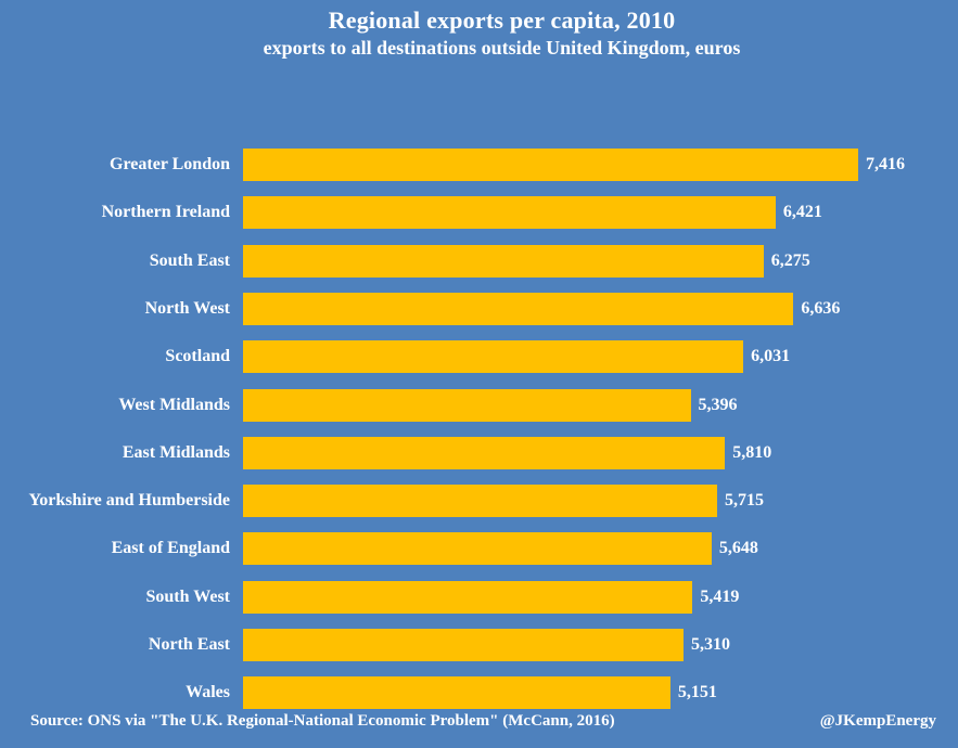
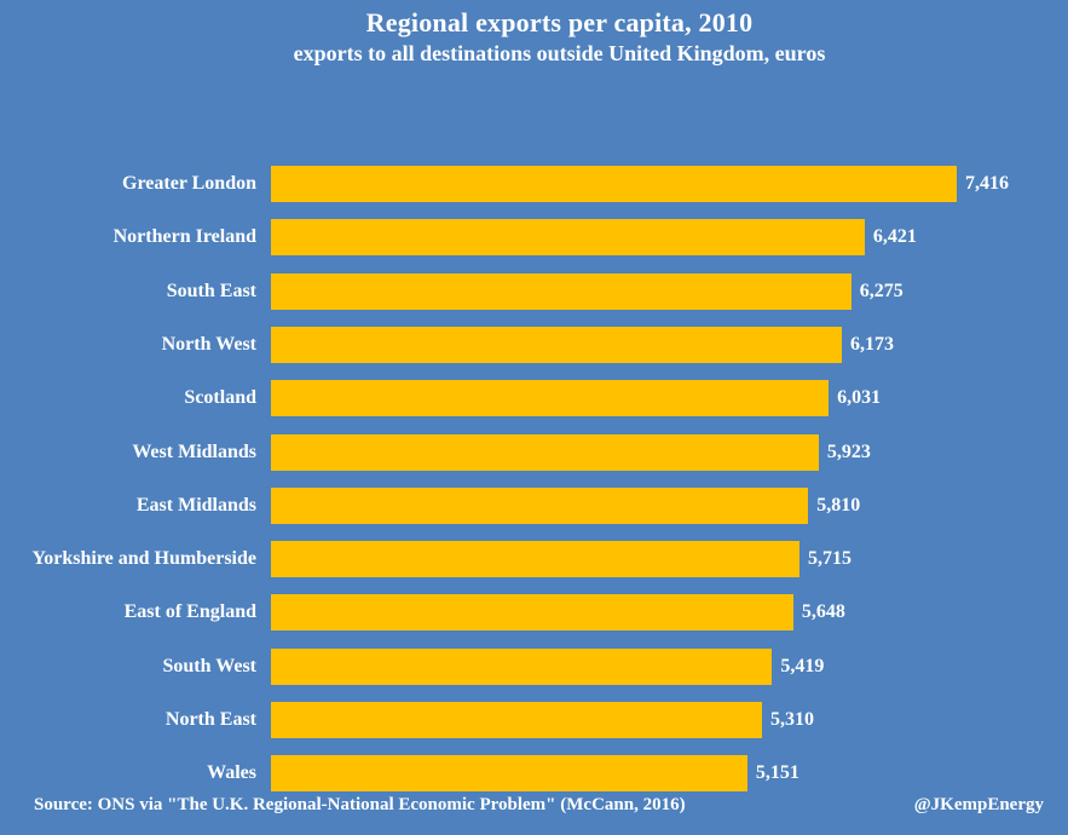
North West: 6,636 -> 6,173
West Midlands: 5,396 -> 5,923
